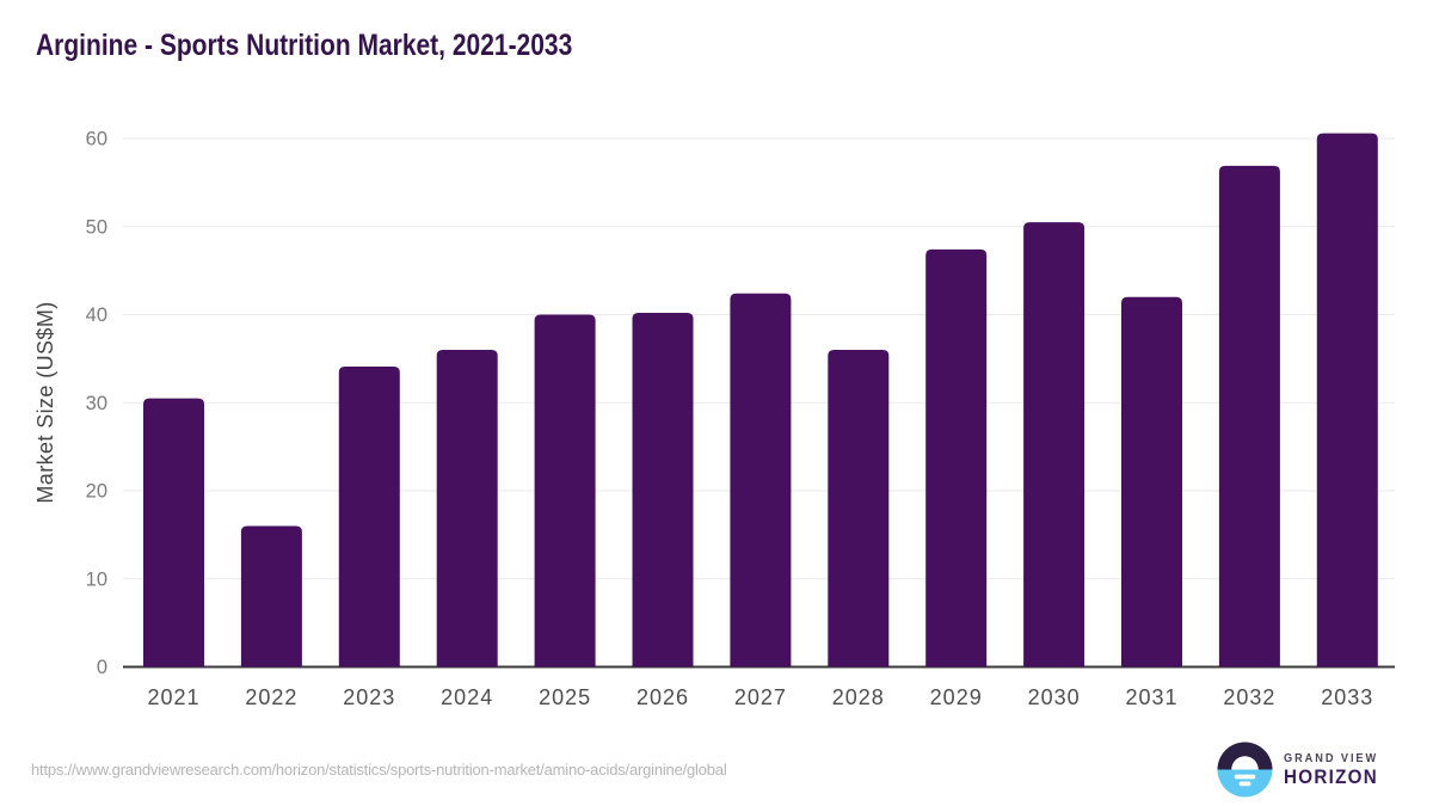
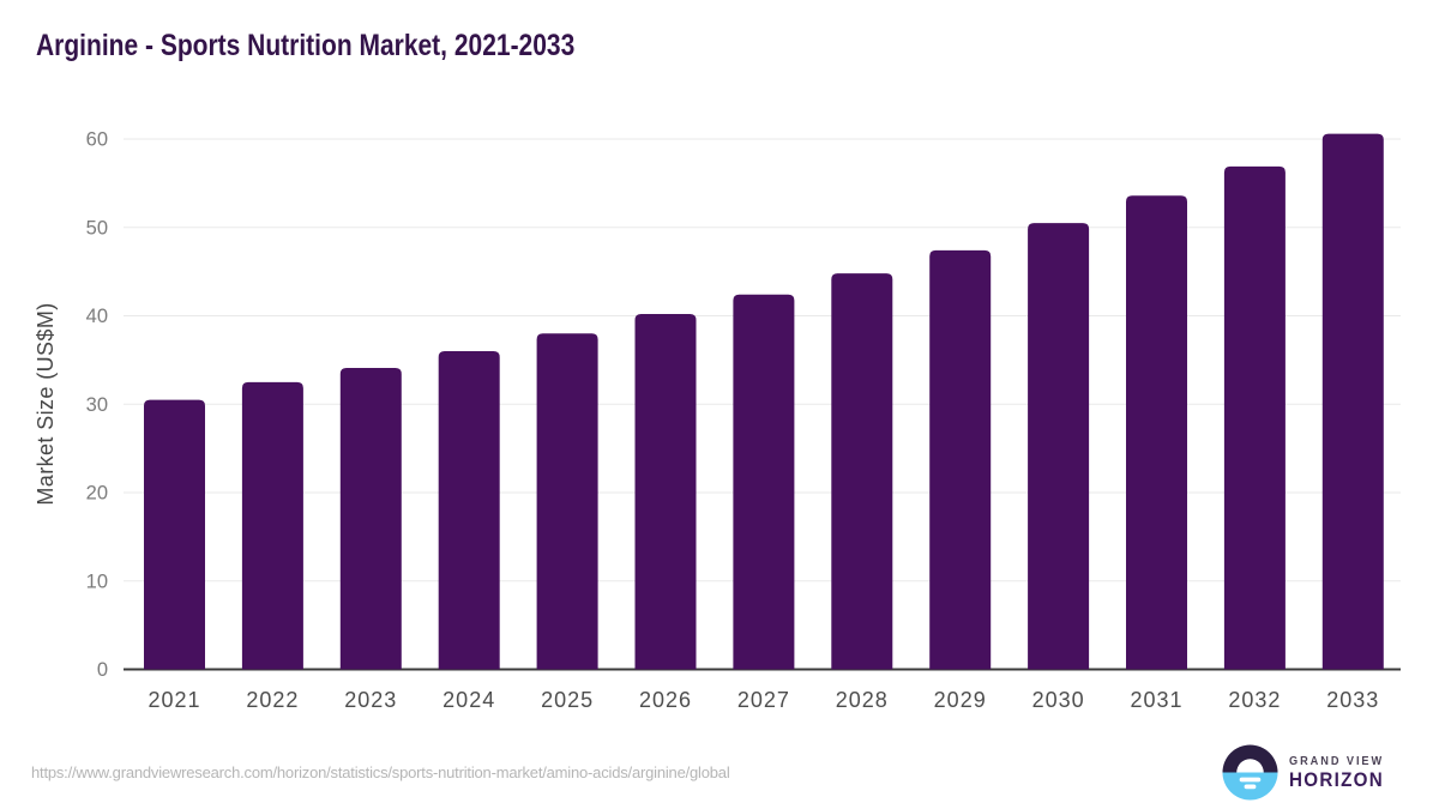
2022: 16 -> 32
2025: 40 -> 38
2028: 36 -> 45
2031: 42 -> 54
